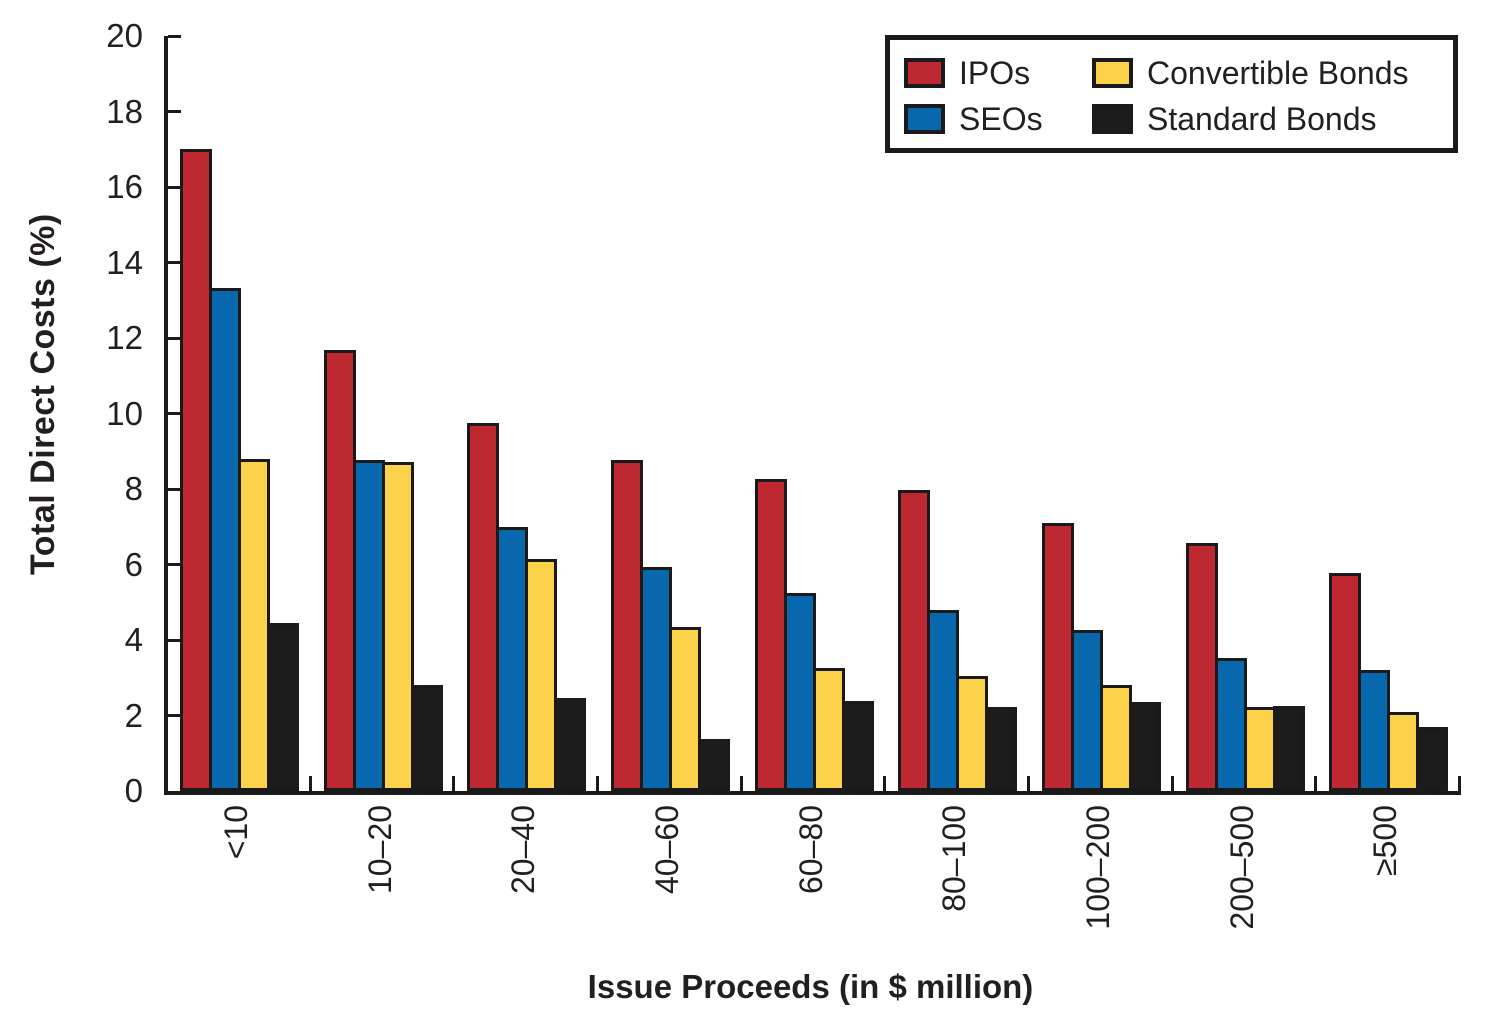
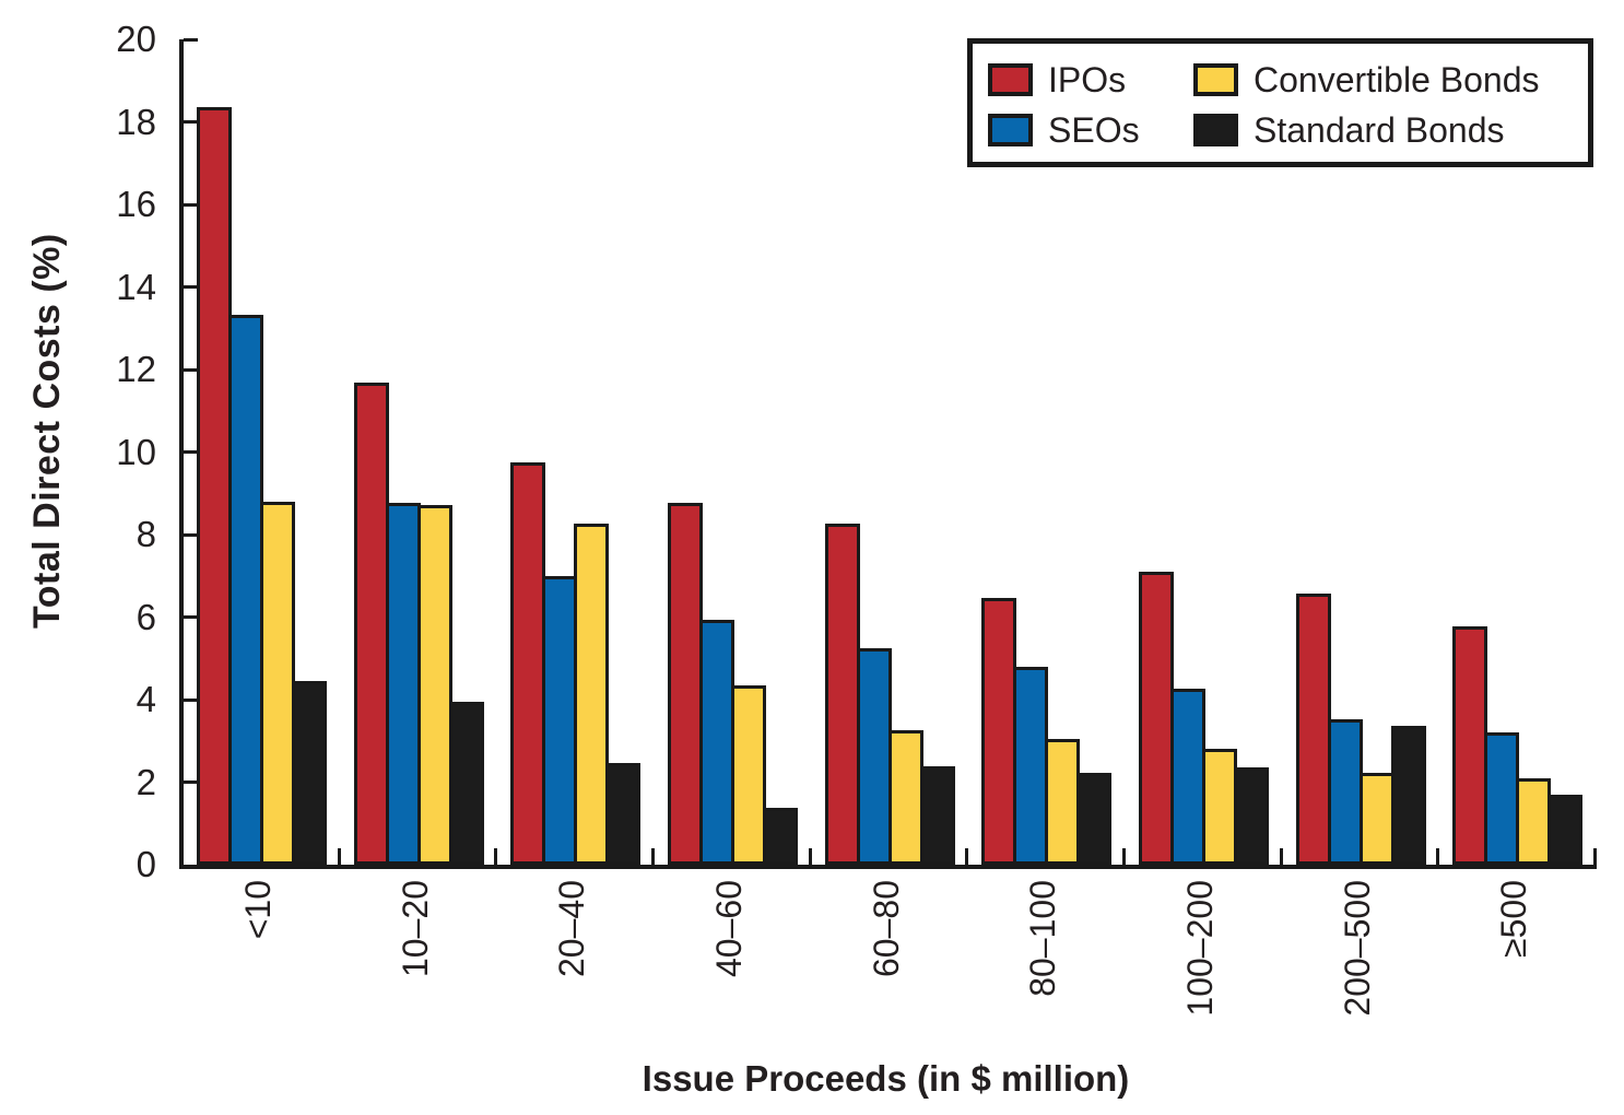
IPOs/<10: 17.0 -> 18.3
Standard Bonds/10–20: 2.8 -> 3.9
Convertible Bonds/20–40: 6.1 -> 8.2
IPOs/80–100: 7.9 -> 6.4
Standard Bonds/200–500: 2.2 -> 3.3
